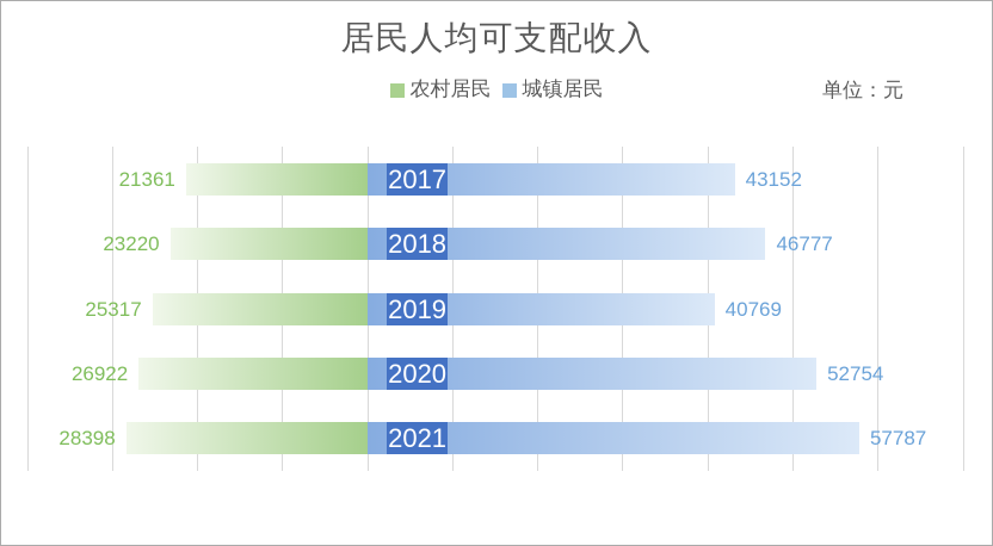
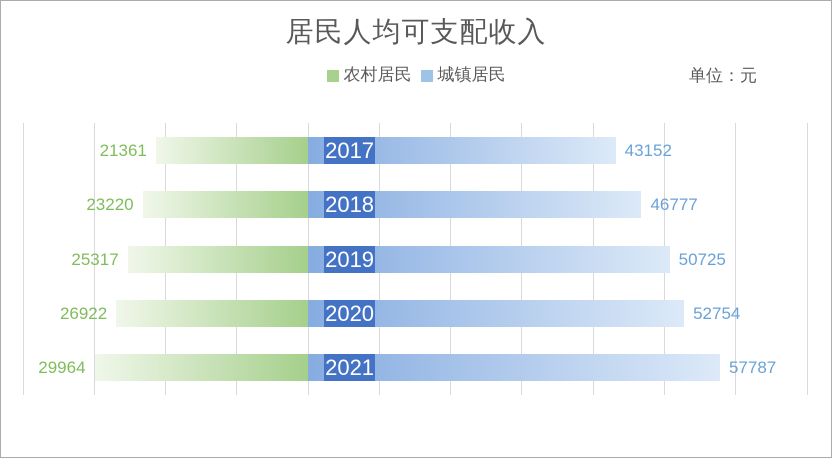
城镇居民/2019: 40769 -> 50725
农村居民/2021: 28398 -> 29964
